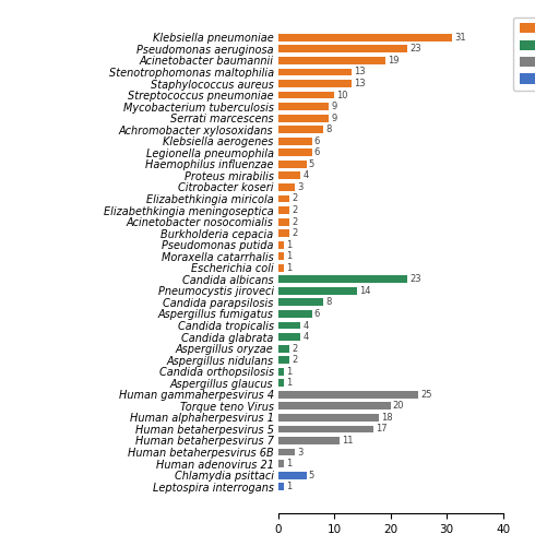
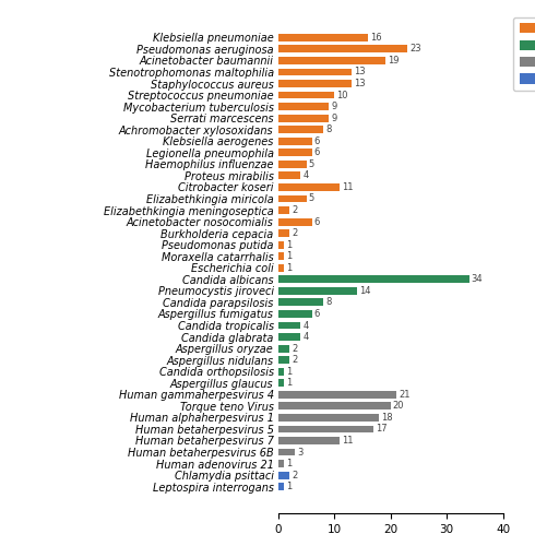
Klebsiella pneumoniae: 31 -> 16
Citrobacter koseri: 3 -> 11
Elizabethkingia miricola: 2 -> 5
Acinetobacter nosocomialis: 2 -> 6
Candida albicans: 23 -> 34
Human gammaherpesvirus 4: 25 -> 21
Chlamydia psittaci: 5 -> 2
